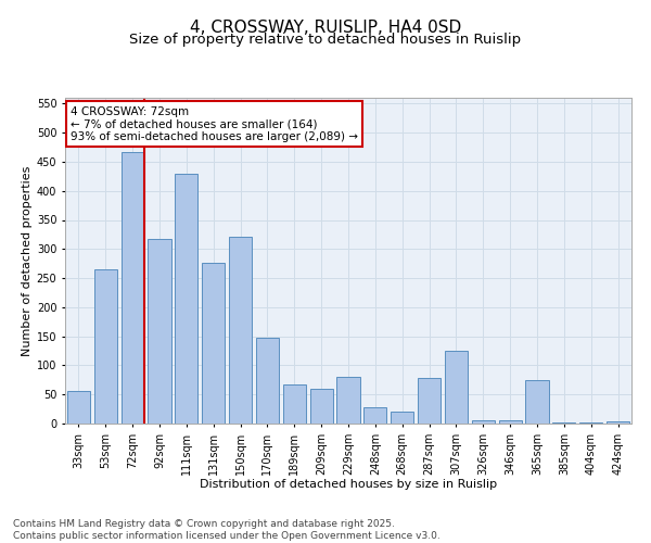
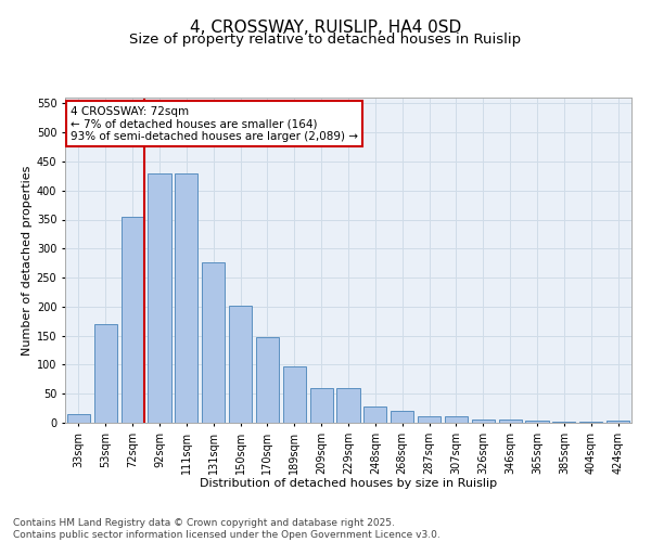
33sqm: 56 -> 15
53sqm: 266 -> 170
72sqm: 466 -> 355
92sqm: 318 -> 430
150sqm: 322 -> 202
189sqm: 68 -> 98
229sqm: 80 -> 60
287sqm: 78 -> 12
307sqm: 126 -> 12
365sqm: 74 -> 3
